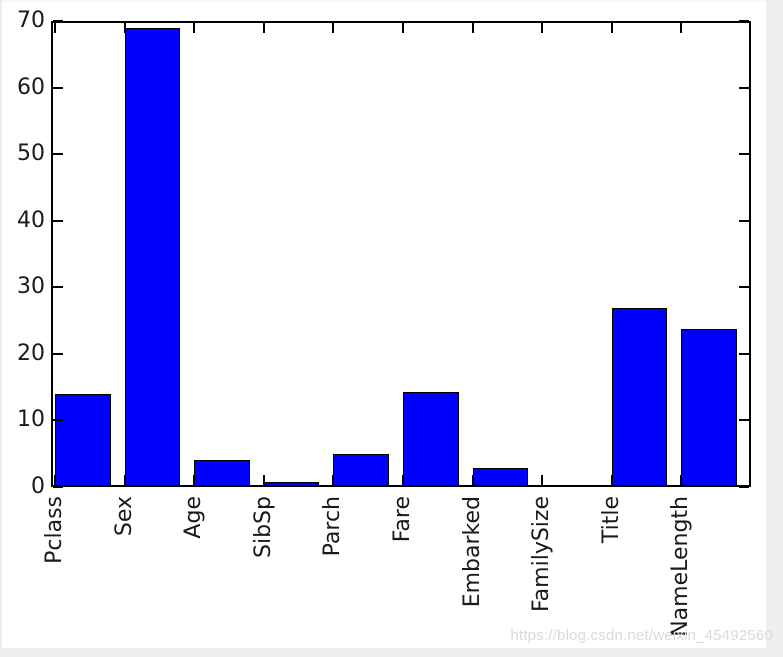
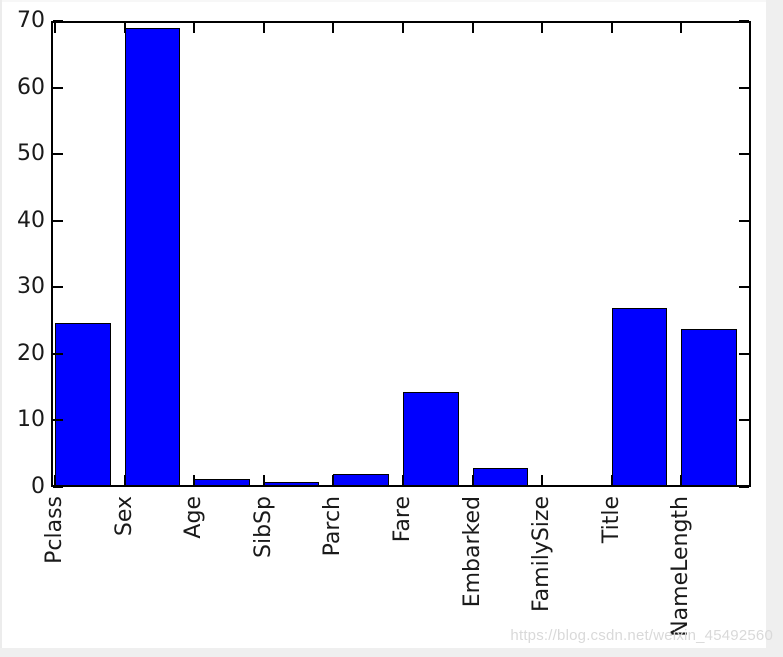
Pclass: 14 -> 25
Age: 4 -> 1
Parch: 5 -> 2
